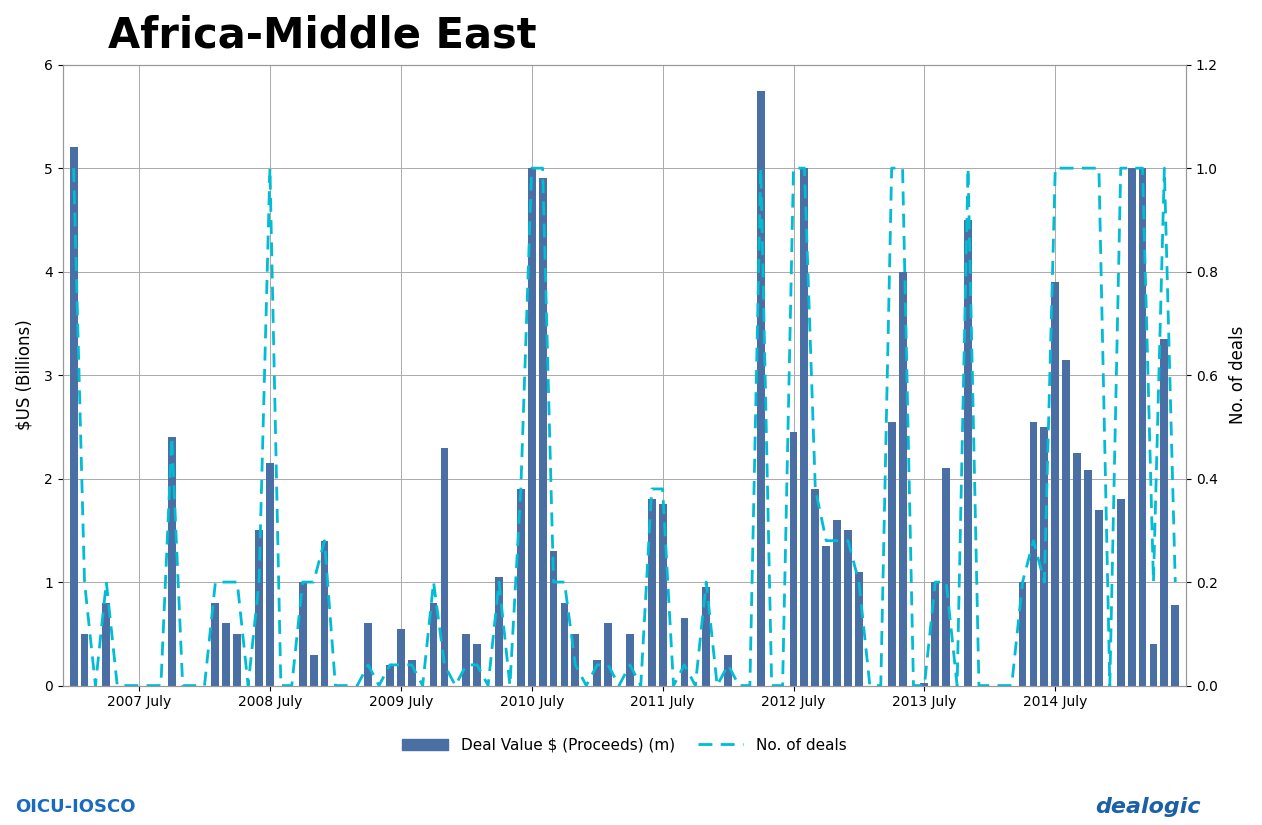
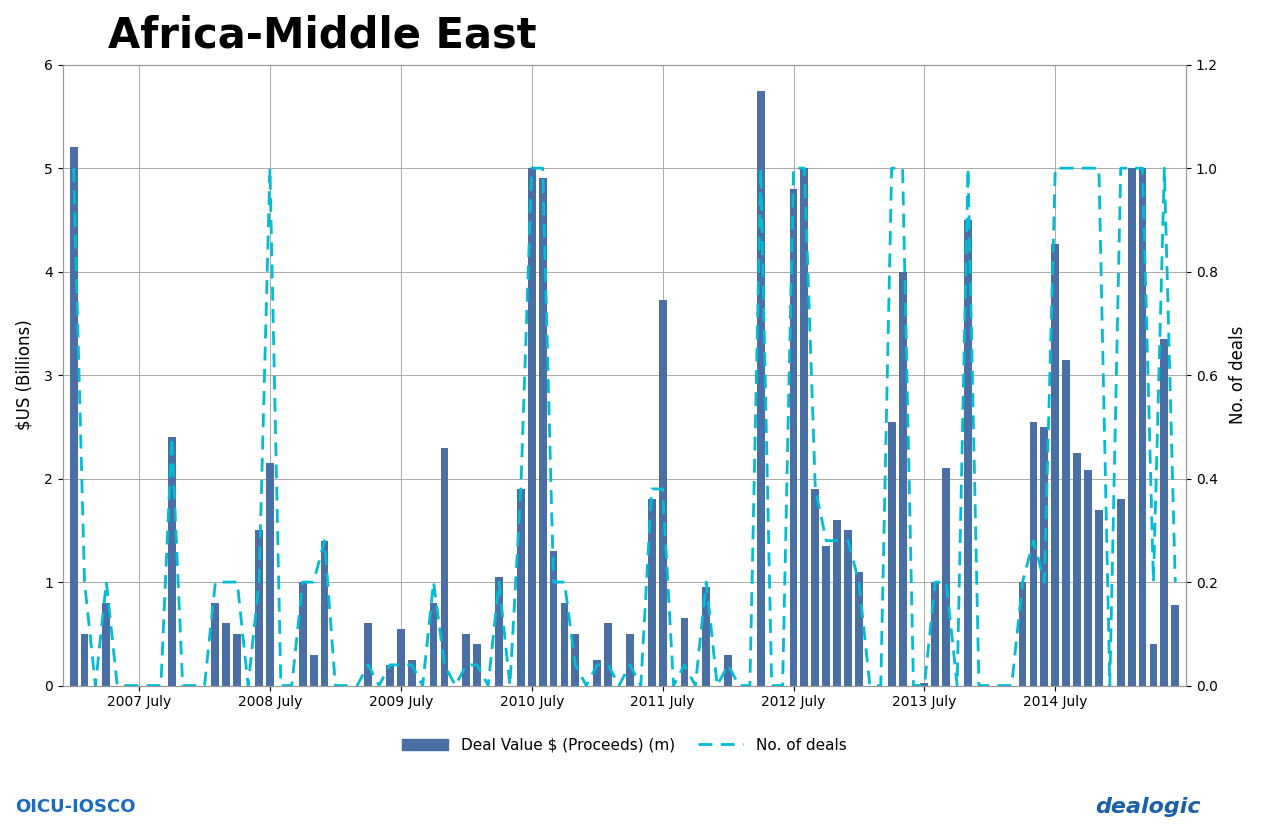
Deal Value $ (Proceeds) (m)/2011 July: 1.75 -> 3.73
Deal Value $ (Proceeds) (m)/2012 July: 2.45 -> 4.80
Deal Value $ (Proceeds) (m)/2014 July: 3.90 -> 4.27
